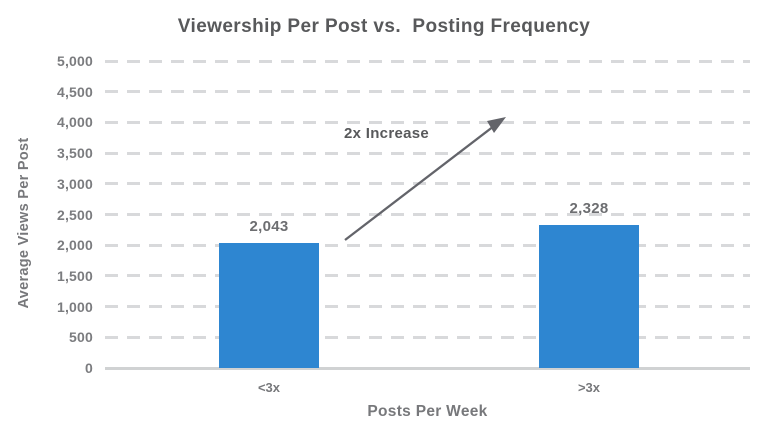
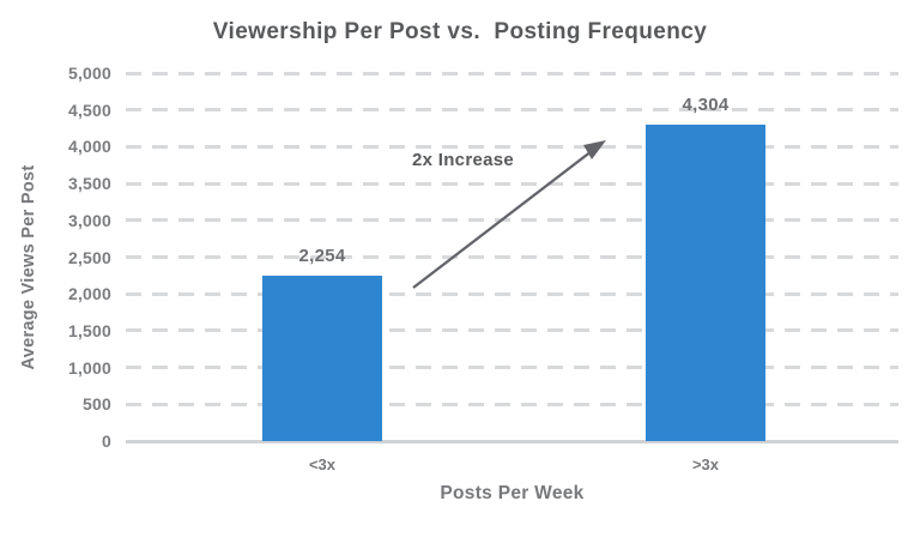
<3x: 2,043 -> 2,254
>3x: 2,328 -> 4,304
